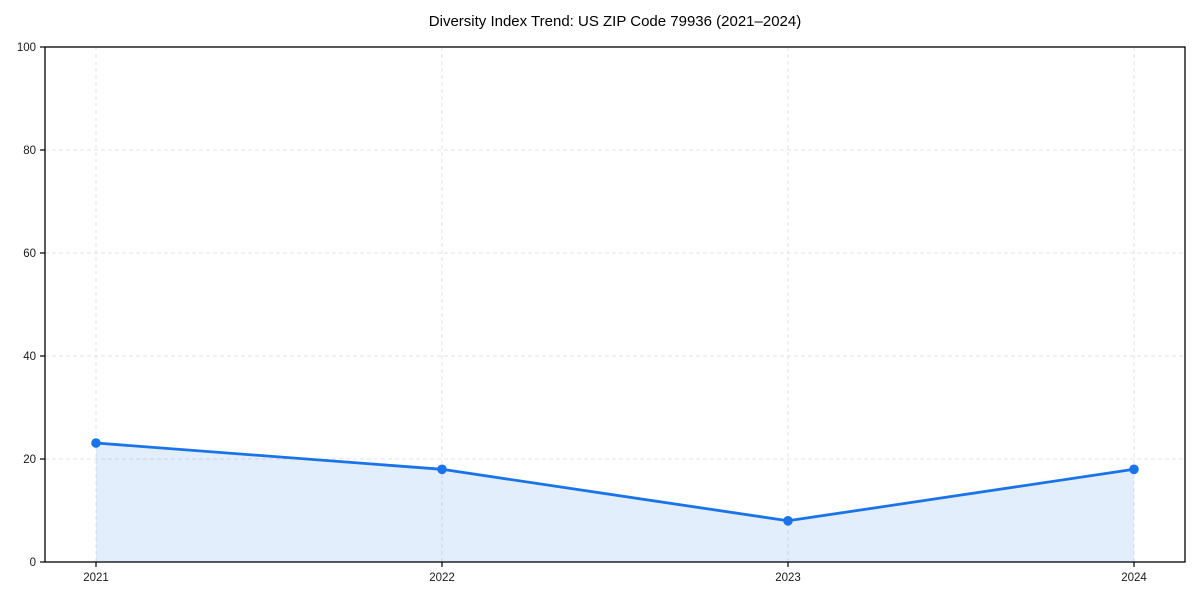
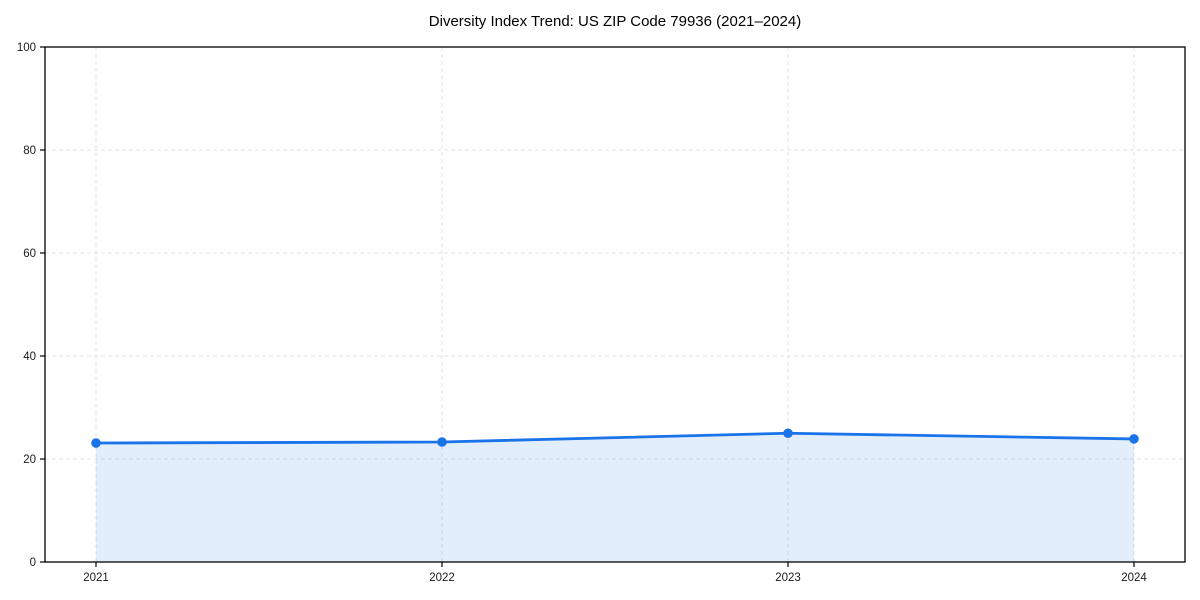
2022: 18 -> 23
2023: 8 -> 25
2024: 18 -> 24
